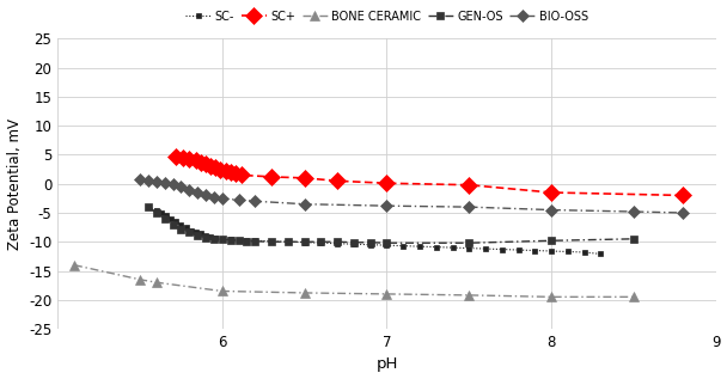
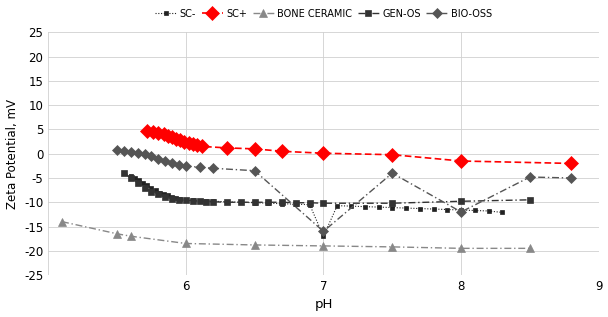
SC-/7: -10.6 -> -17.0
BIO-OSS/7: -3.8 -> -16.0
BIO-OSS/8: -4.5 -> -12.0
